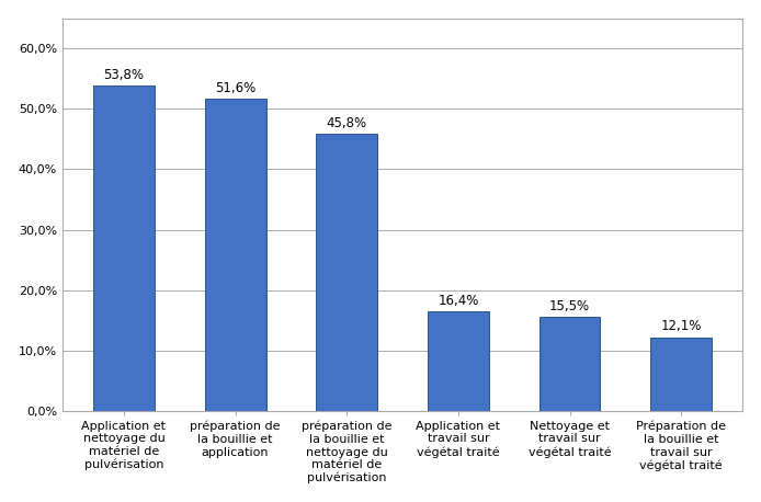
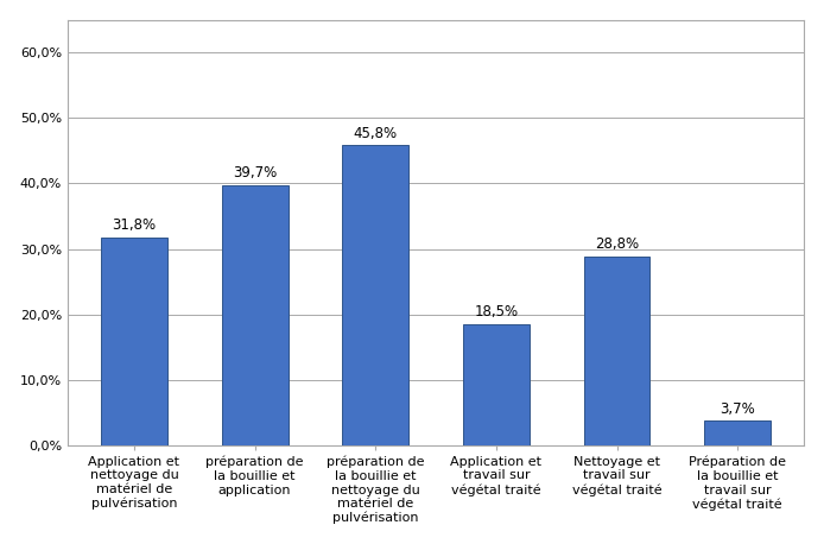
Application et nettoyage du matériel de pulvérisation: 53,8% -> 31,8%
préparation de la bouillie et application: 51,6% -> 39,7%
Application et travail sur végétal traité: 16,4% -> 18,5%
Nettoyage et travail sur végétal traité: 15,5% -> 28,8%
Préparation de la bouillie et travail sur végétal traité: 12,1% -> 3,7%
